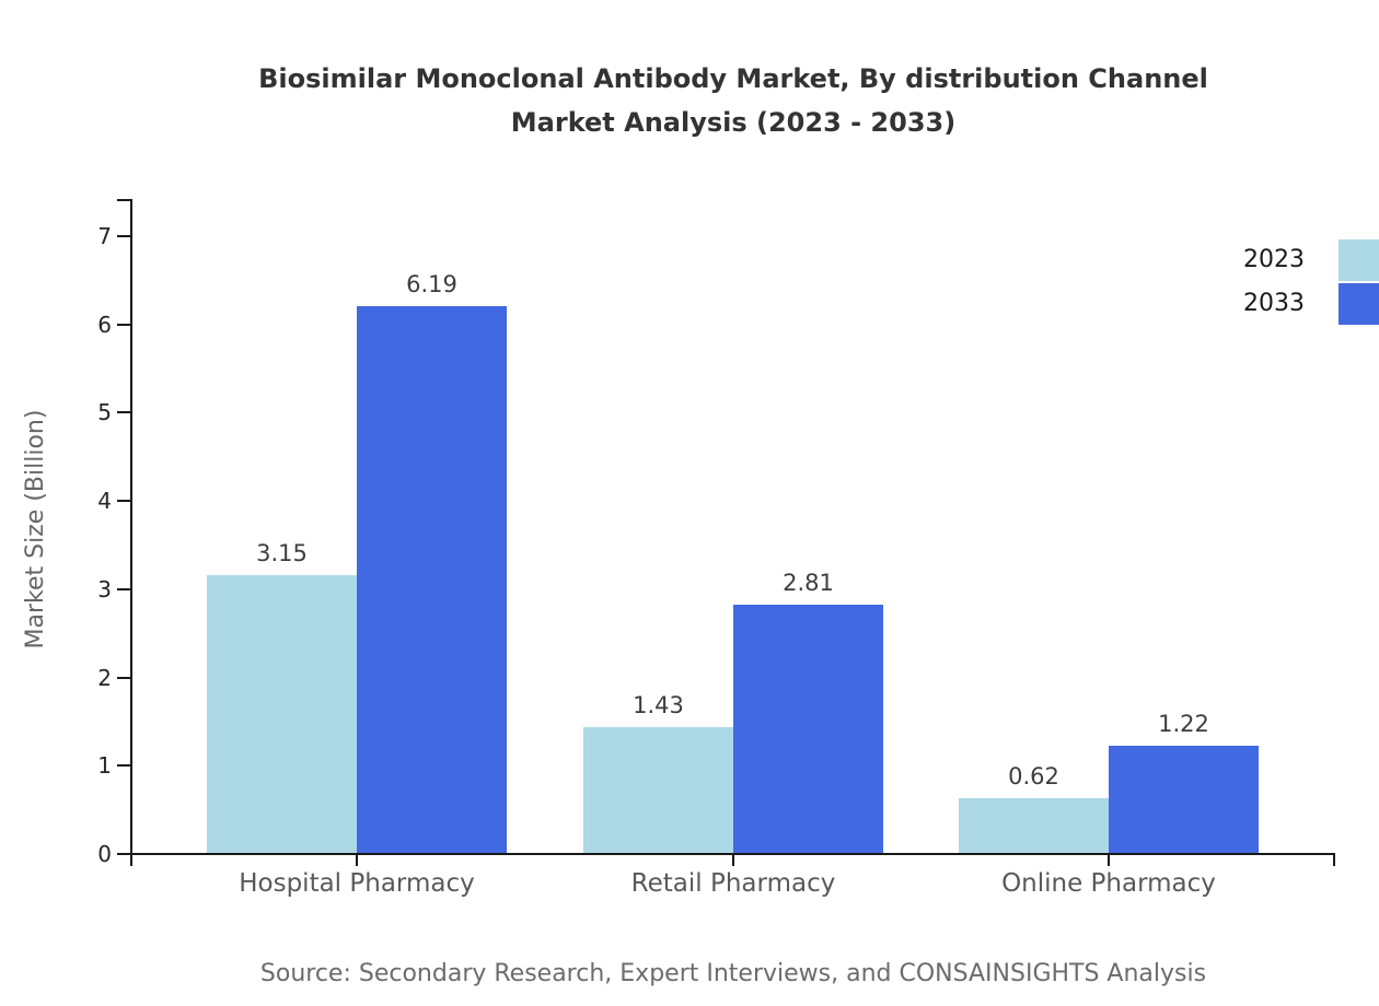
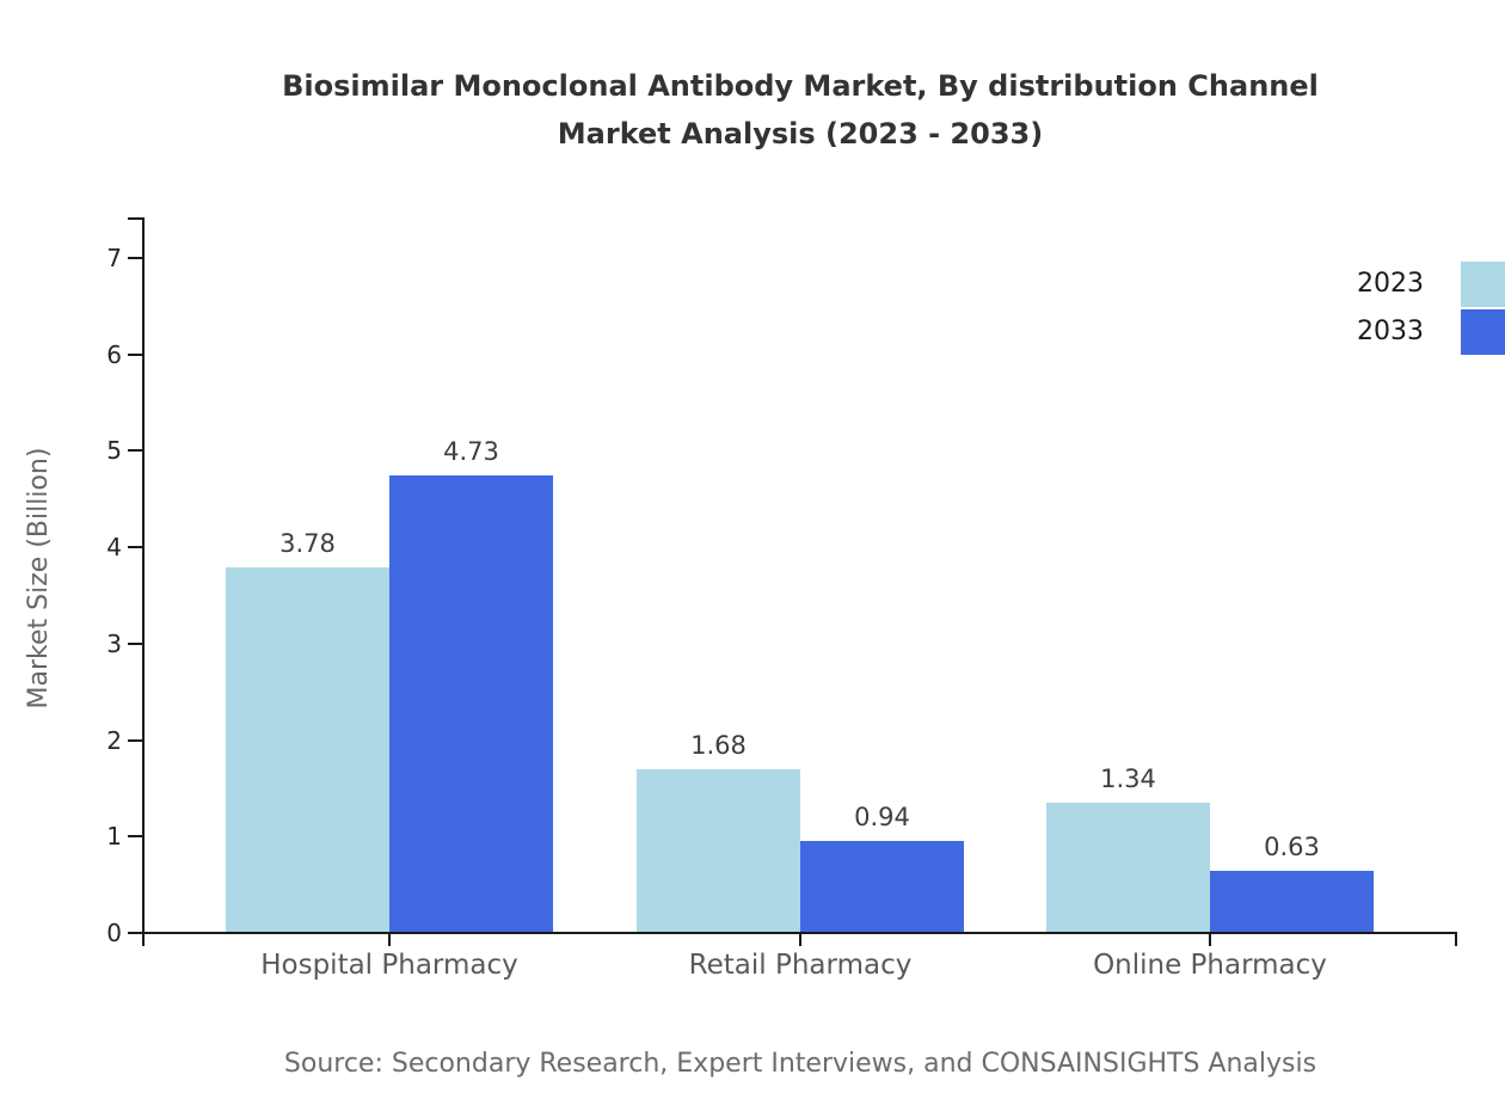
2023/Hospital Pharmacy: 3.15 -> 3.78
2033/Hospital Pharmacy: 6.19 -> 4.73
2023/Retail Pharmacy: 1.43 -> 1.68
2033/Retail Pharmacy: 2.81 -> 0.94
2023/Online Pharmacy: 0.62 -> 1.34
2033/Online Pharmacy: 1.22 -> 0.63
